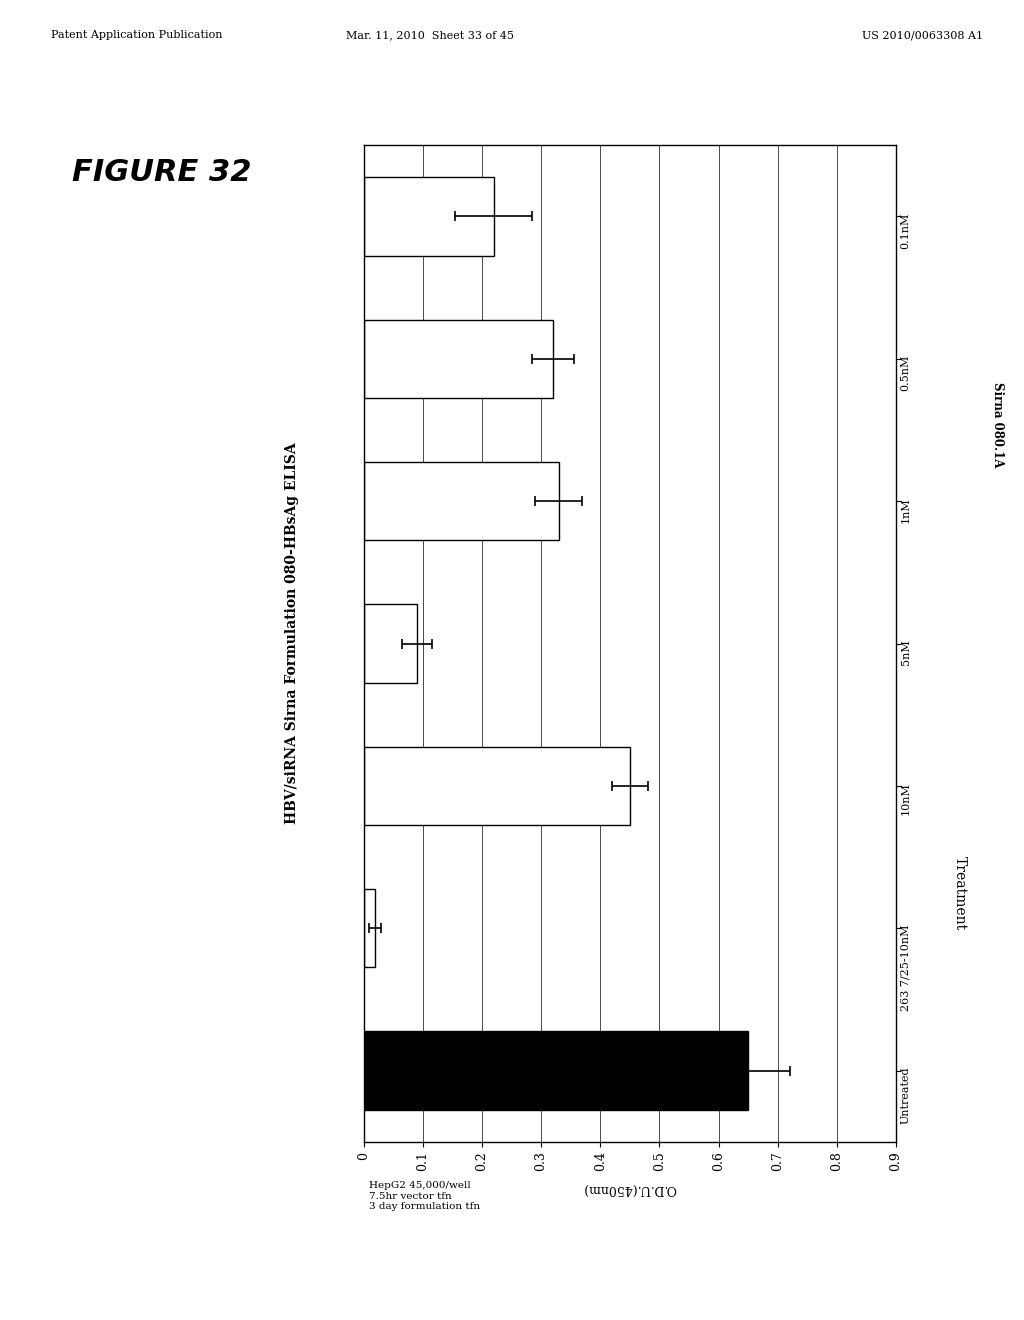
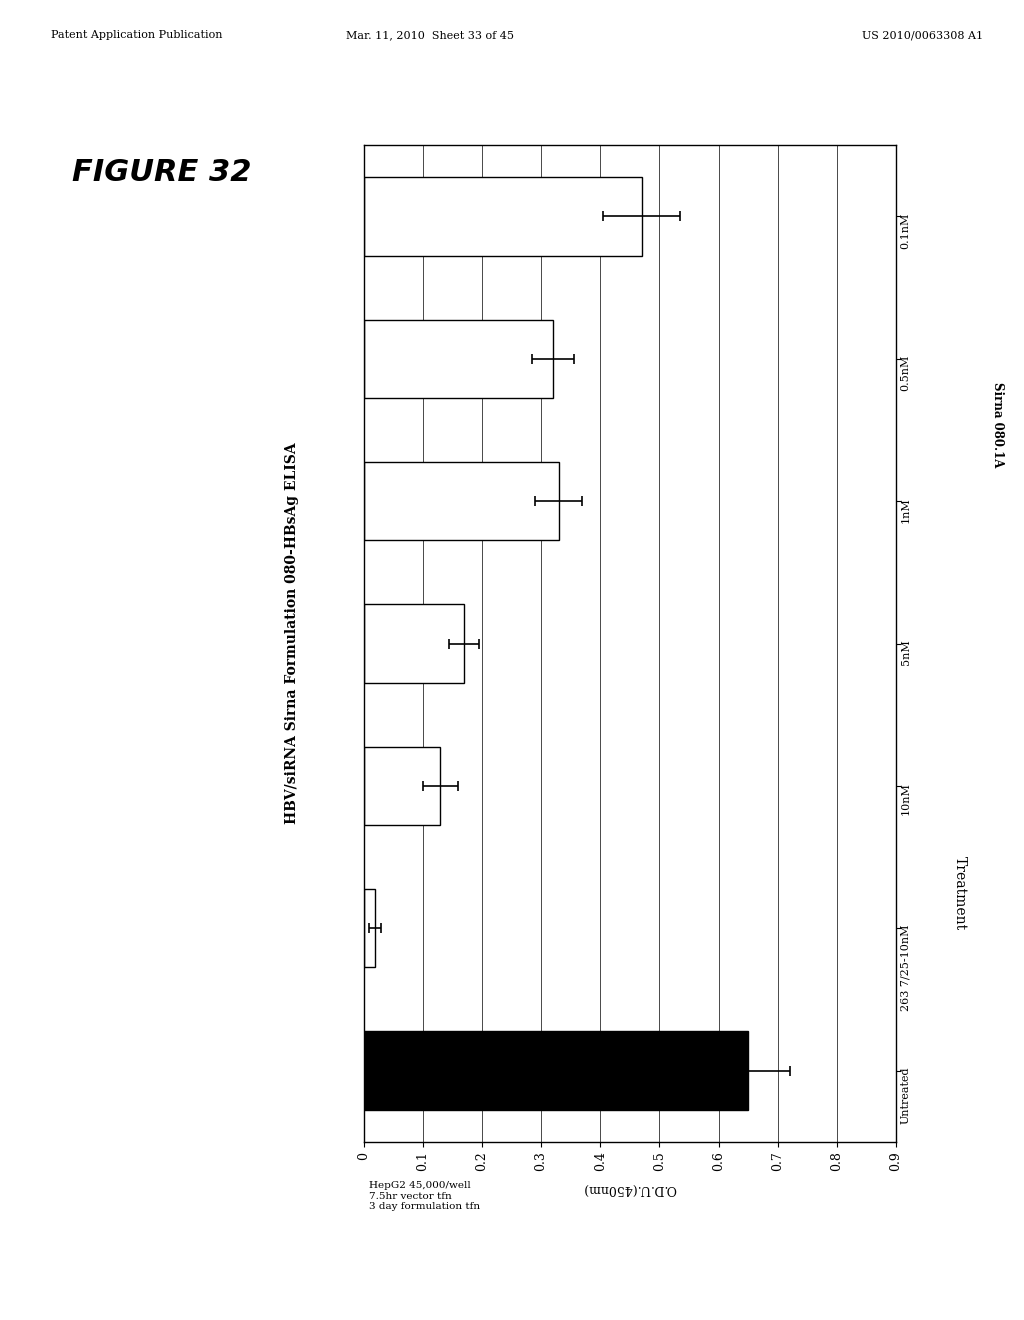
0.1nM: 0.22 -> 0.47
5nM: 0.09 -> 0.17
10nM: 0.45 -> 0.13
